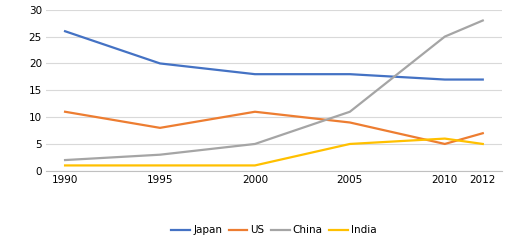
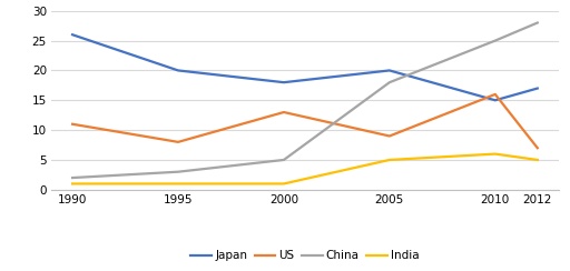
US/2000: 11 -> 13
Japan/2005: 18 -> 20
China/2005: 11 -> 18
Japan/2010: 17 -> 15
US/2010: 5 -> 16
